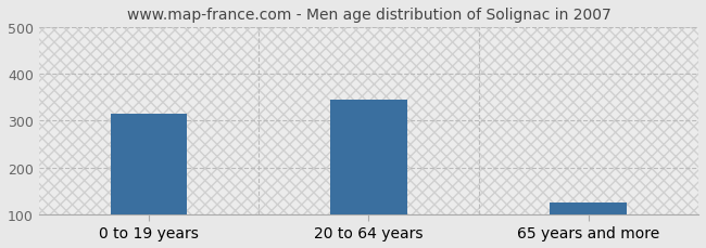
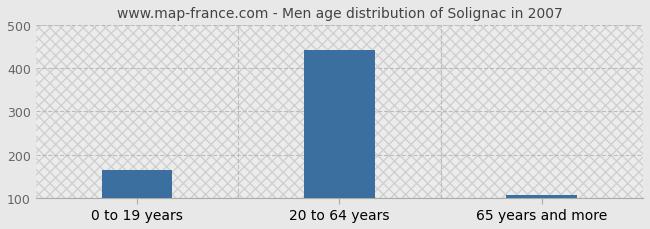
0 to 19 years: 315 -> 165
20 to 64 years: 345 -> 443
65 years and more: 125 -> 107
